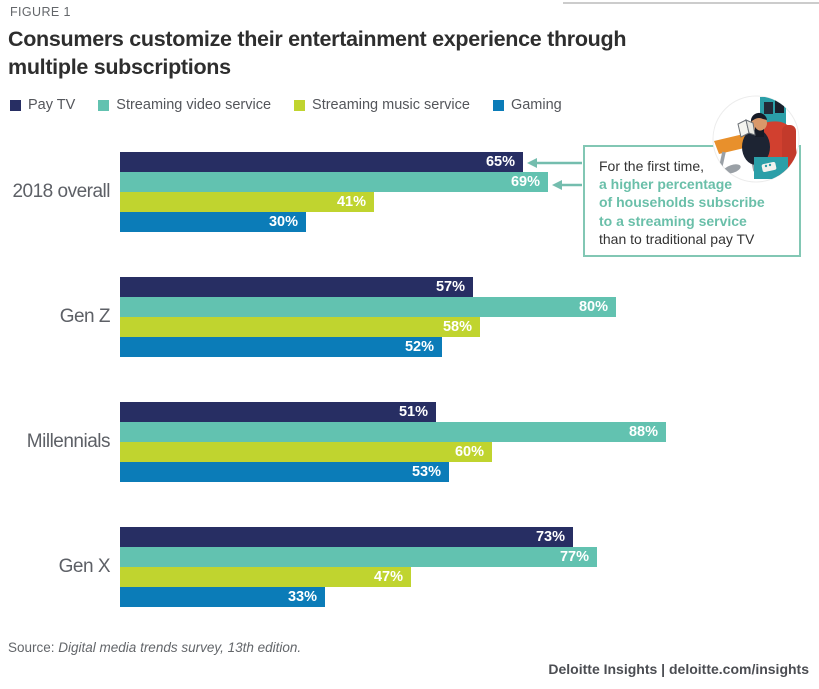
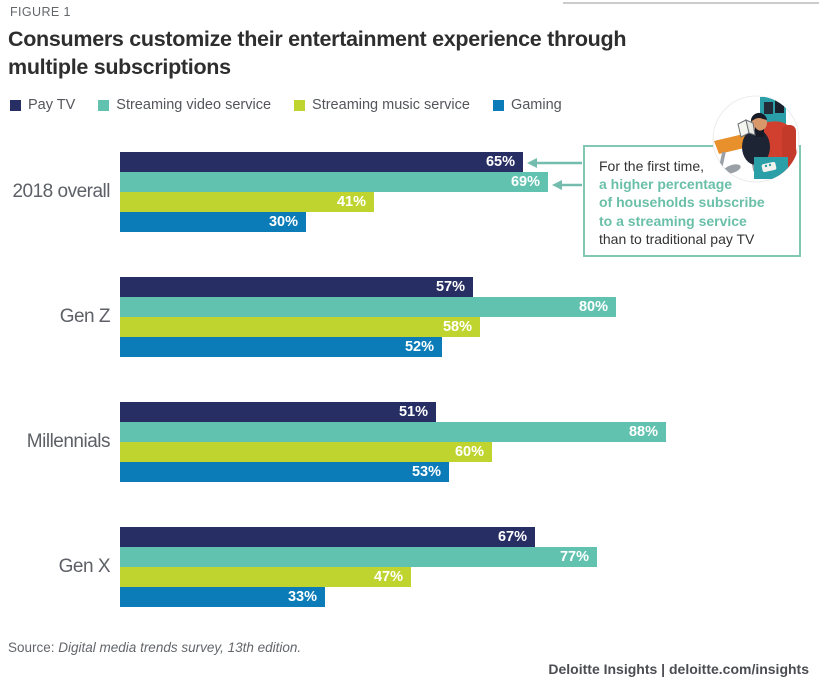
Pay TV/Gen X: 73% -> 67%
